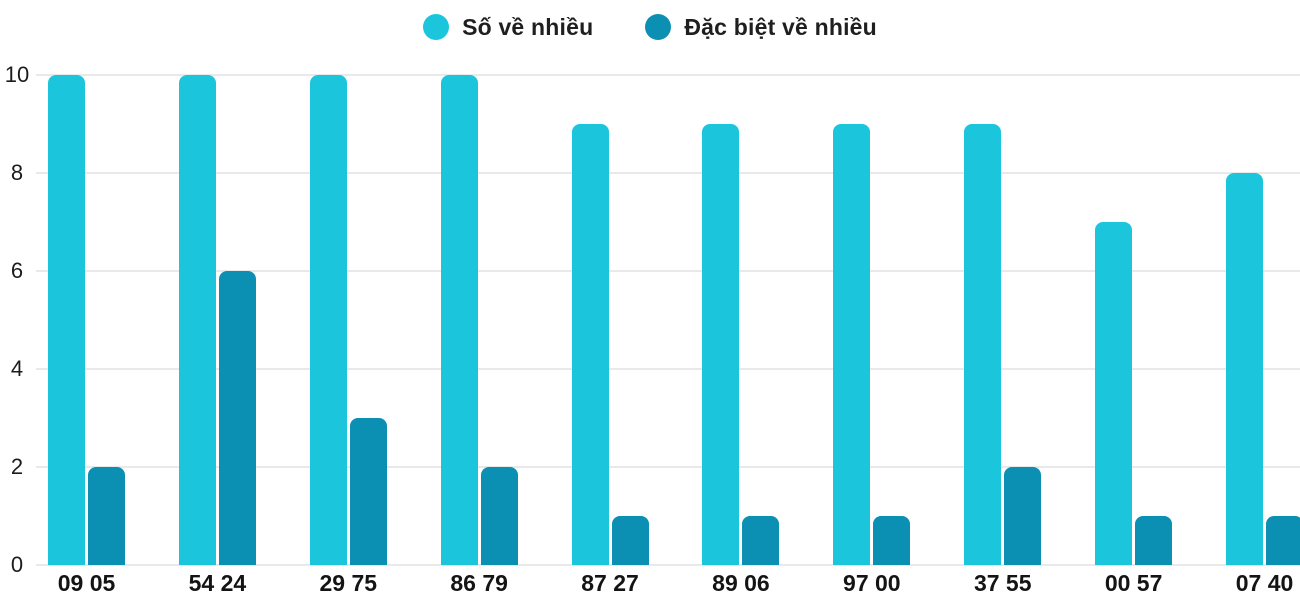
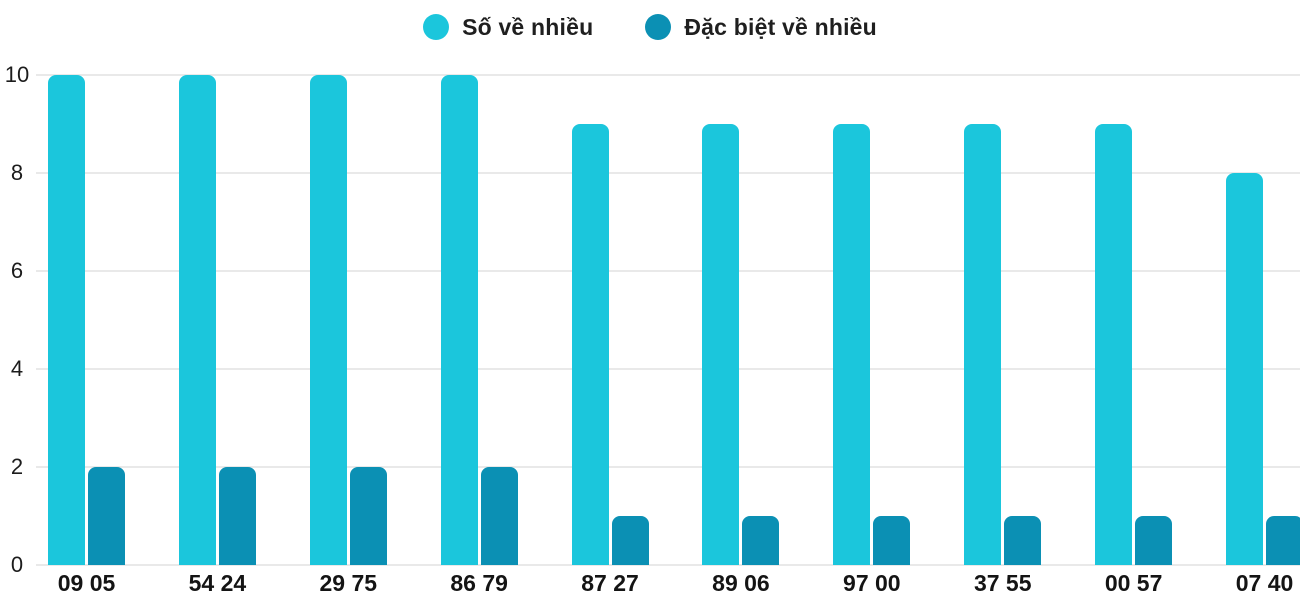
Đặc biệt về nhiều/54 24: 6 -> 2
Đặc biệt về nhiều/29 75: 3 -> 2
Đặc biệt về nhiều/37 55: 2 -> 1
Số về nhiều/00 57: 7 -> 9
